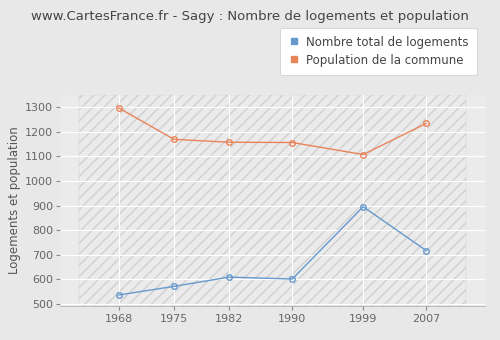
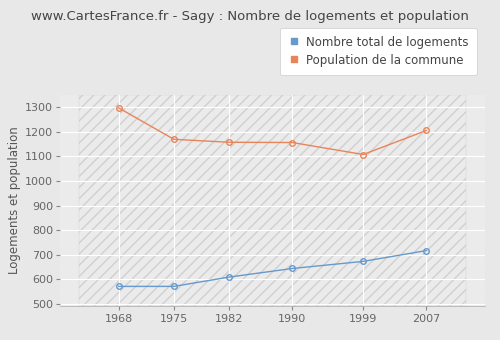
Nombre total de logements/1968: 535 -> 570
Nombre total de logements/1990: 600 -> 643
Nombre total de logements/1999: 895 -> 672
Population de la commune/2007: 1235 -> 1206
